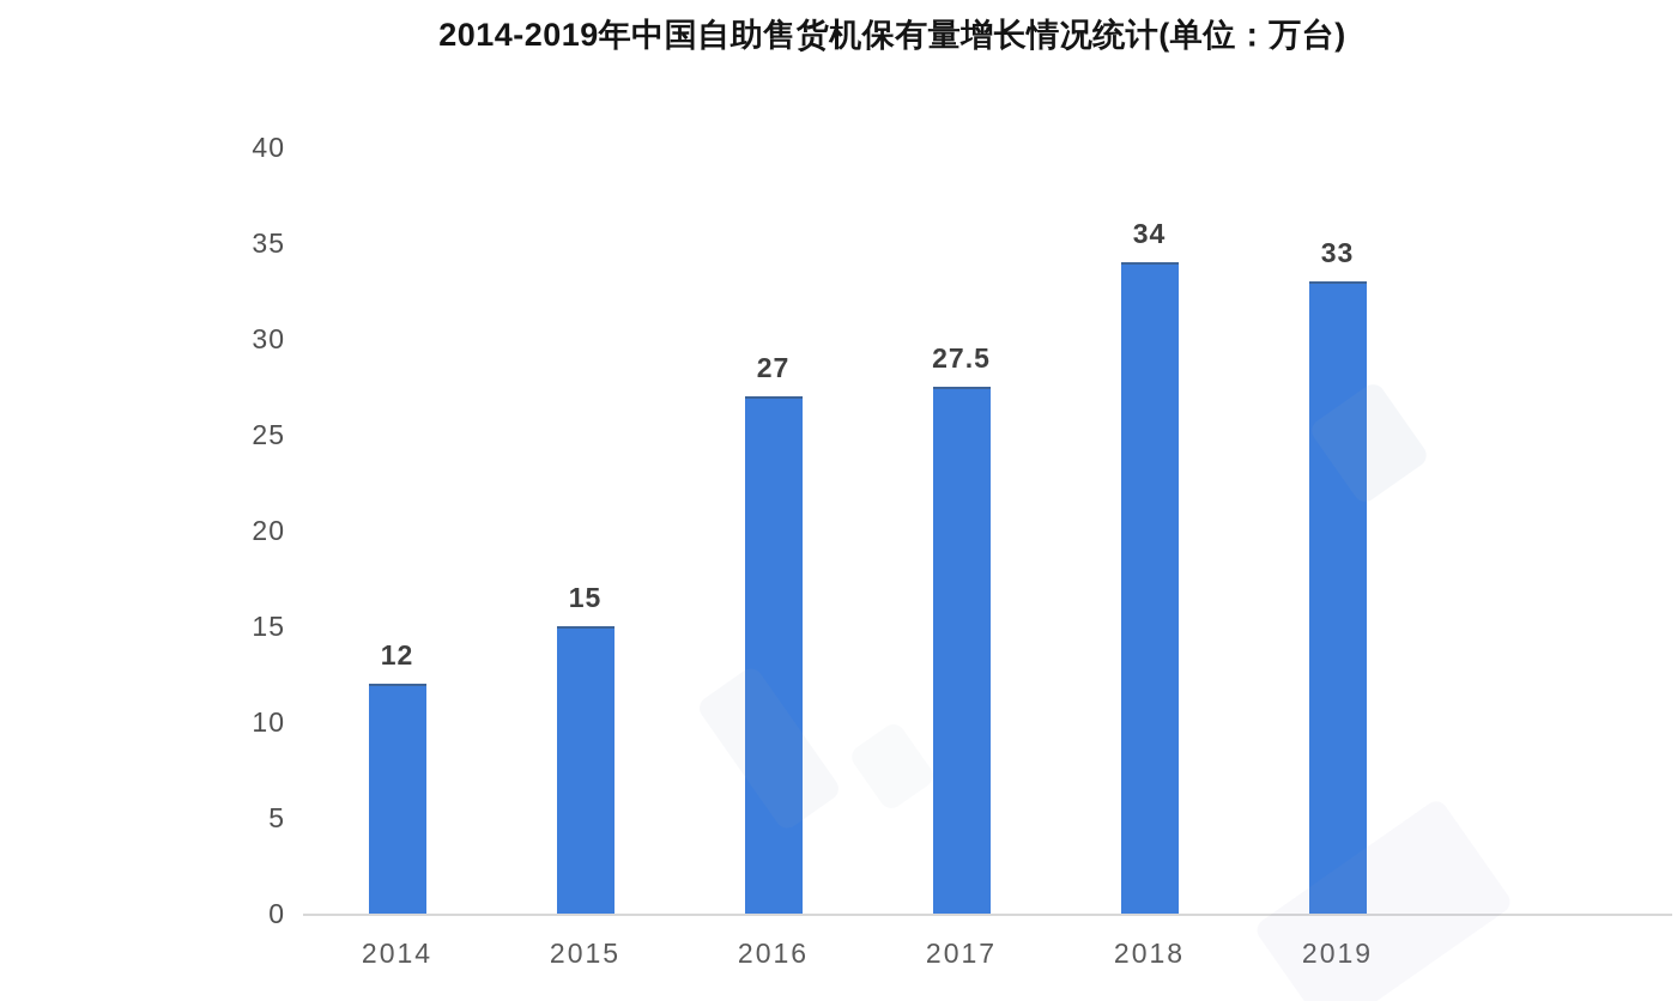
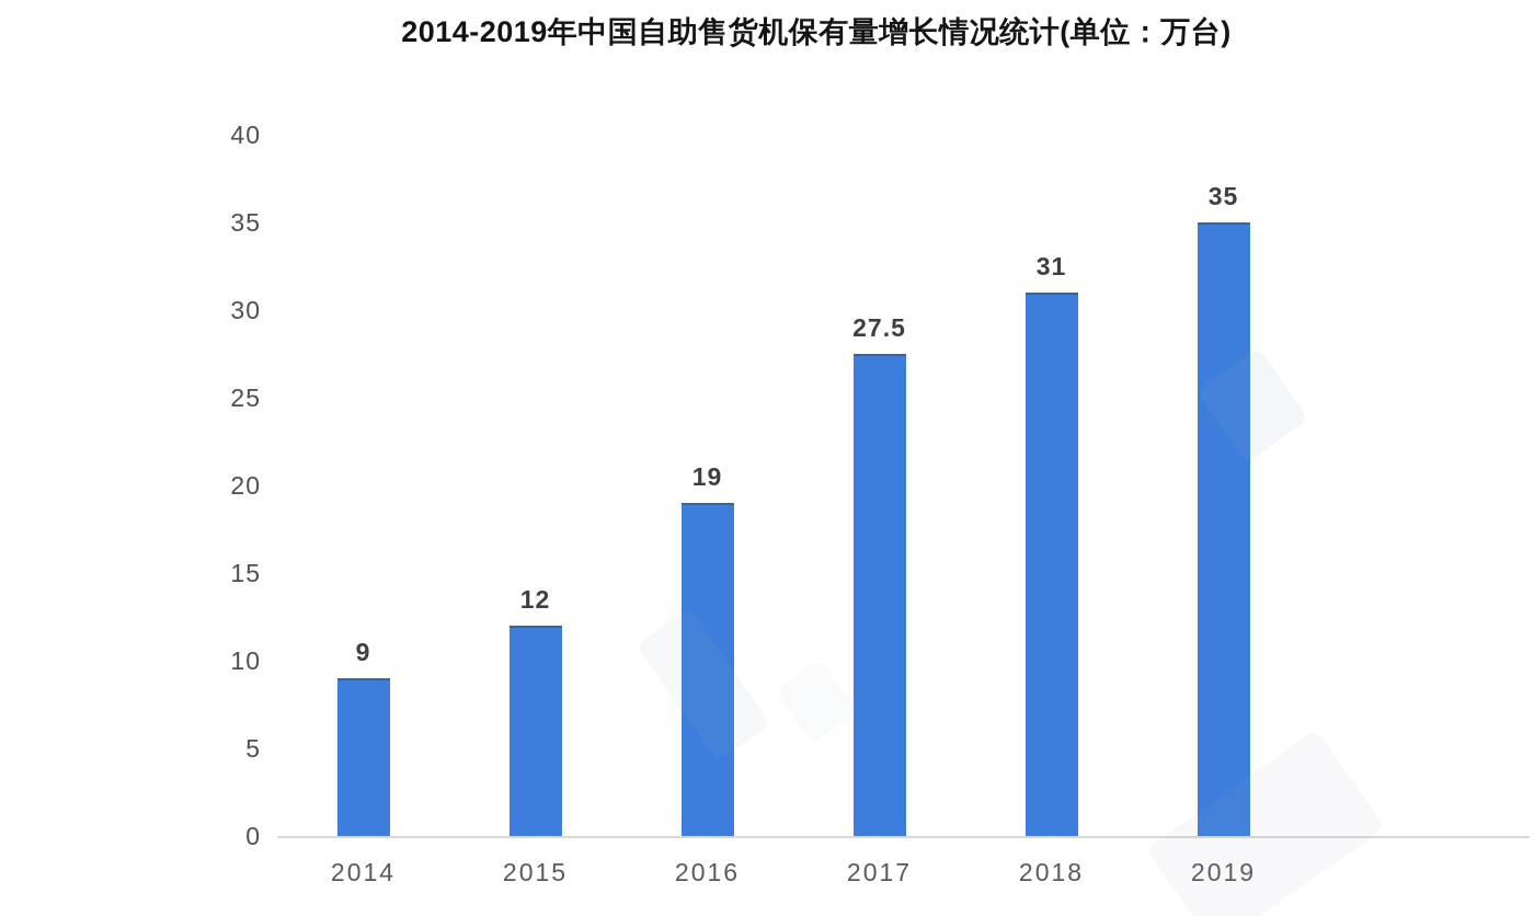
2014: 12 -> 9
2015: 15 -> 12
2016: 27 -> 19
2018: 34 -> 31
2019: 33 -> 35
